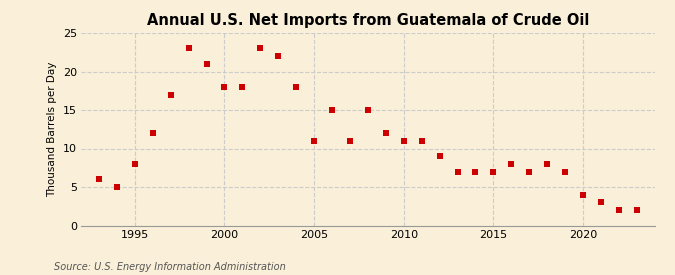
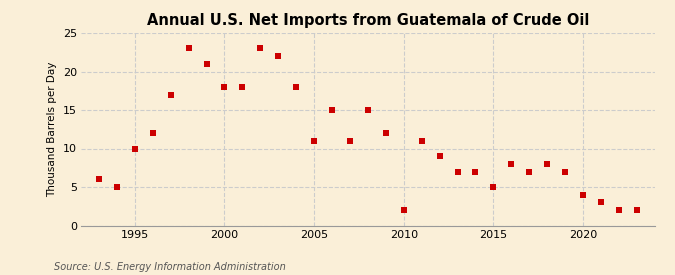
1995: 8 -> 10
2010: 11 -> 2
2015: 7 -> 5
